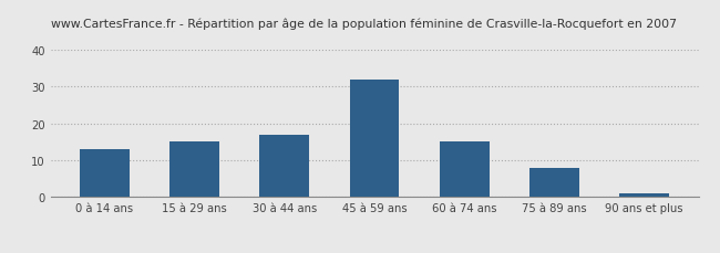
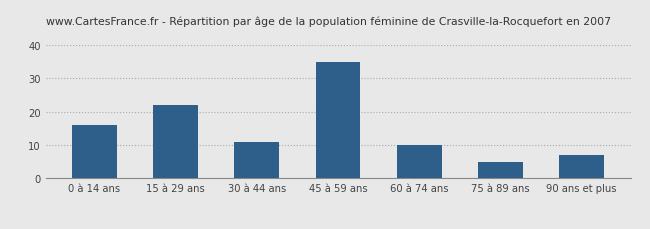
0 à 14 ans: 13 -> 16
15 à 29 ans: 15 -> 22
30 à 44 ans: 17 -> 11
45 à 59 ans: 32 -> 35
60 à 74 ans: 15 -> 10
75 à 89 ans: 8 -> 5
90 ans et plus: 1 -> 7
